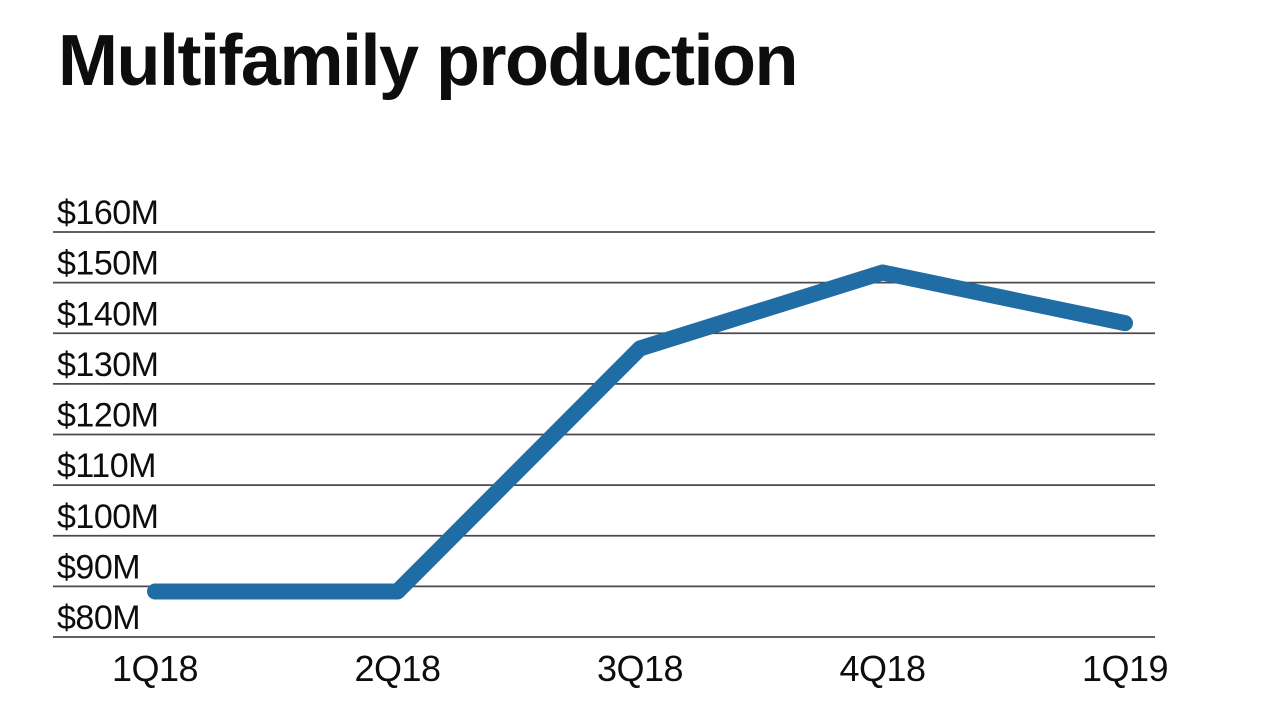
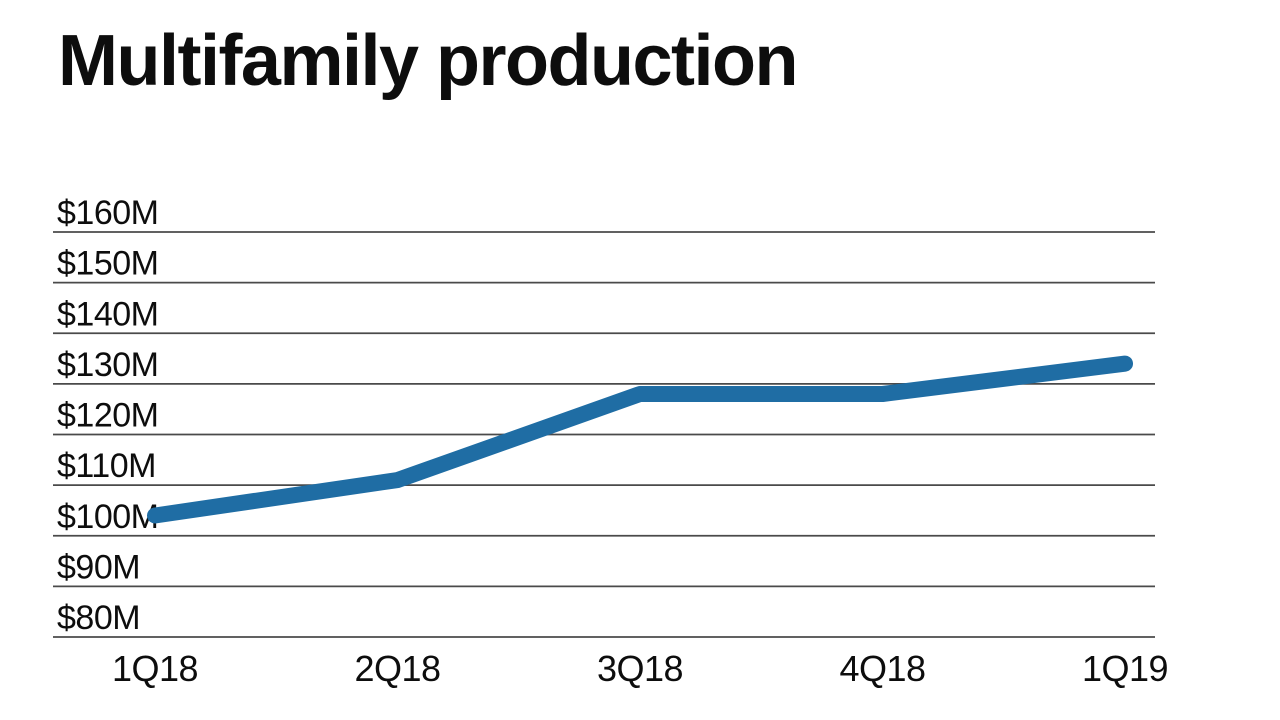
1Q18: $89M -> $104M
2Q18: $89M -> $111M
3Q18: $137M -> $128M
4Q18: $152M -> $128M
1Q19: $142M -> $134M
